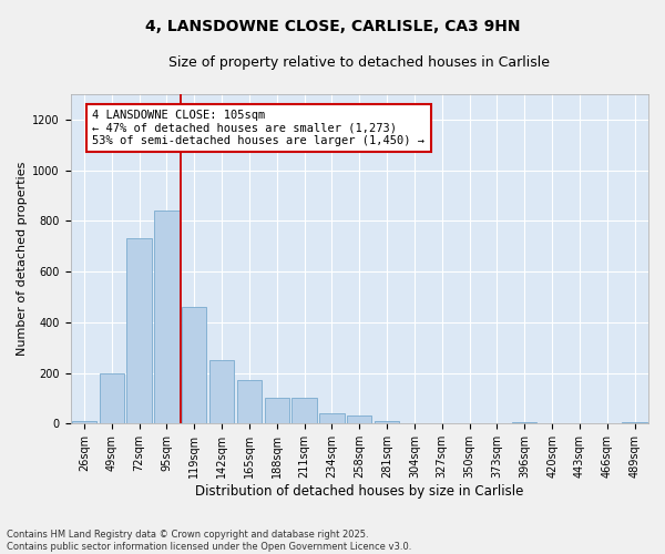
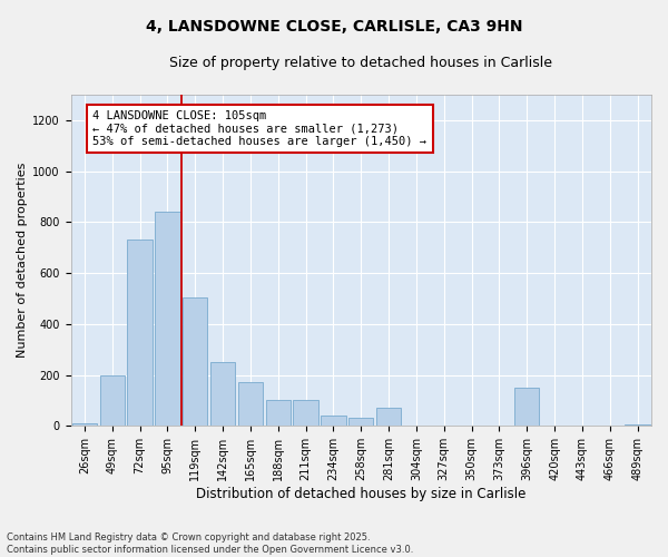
119sqm: 460 -> 505
281sqm: 10 -> 70
396sqm: 5 -> 150
